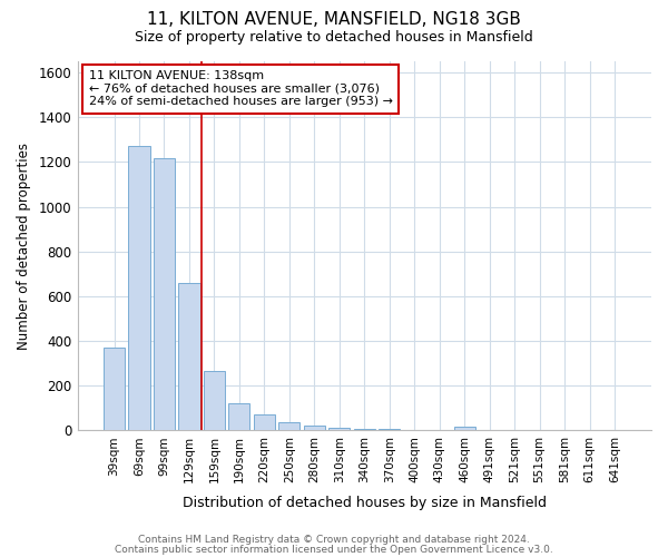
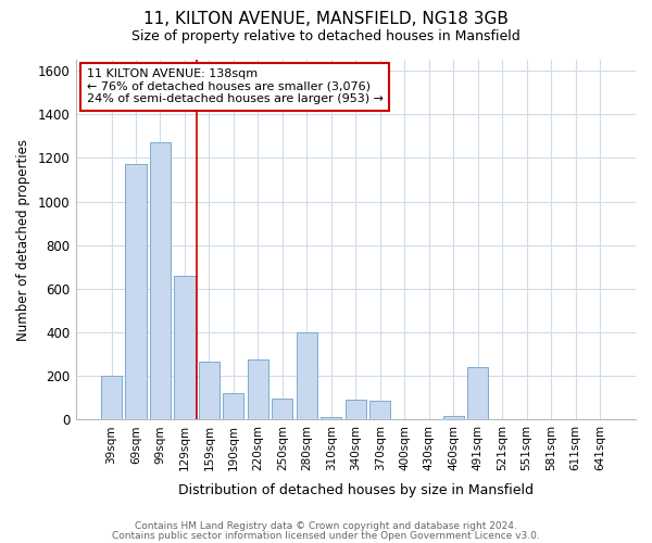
39sqm: 370 -> 200
69sqm: 1270 -> 1170
99sqm: 1215 -> 1270
220sqm: 70 -> 275
250sqm: 35 -> 95
280sqm: 20 -> 400
340sqm: 5 -> 90
370sqm: 5 -> 85
491sqm: 3 -> 240
